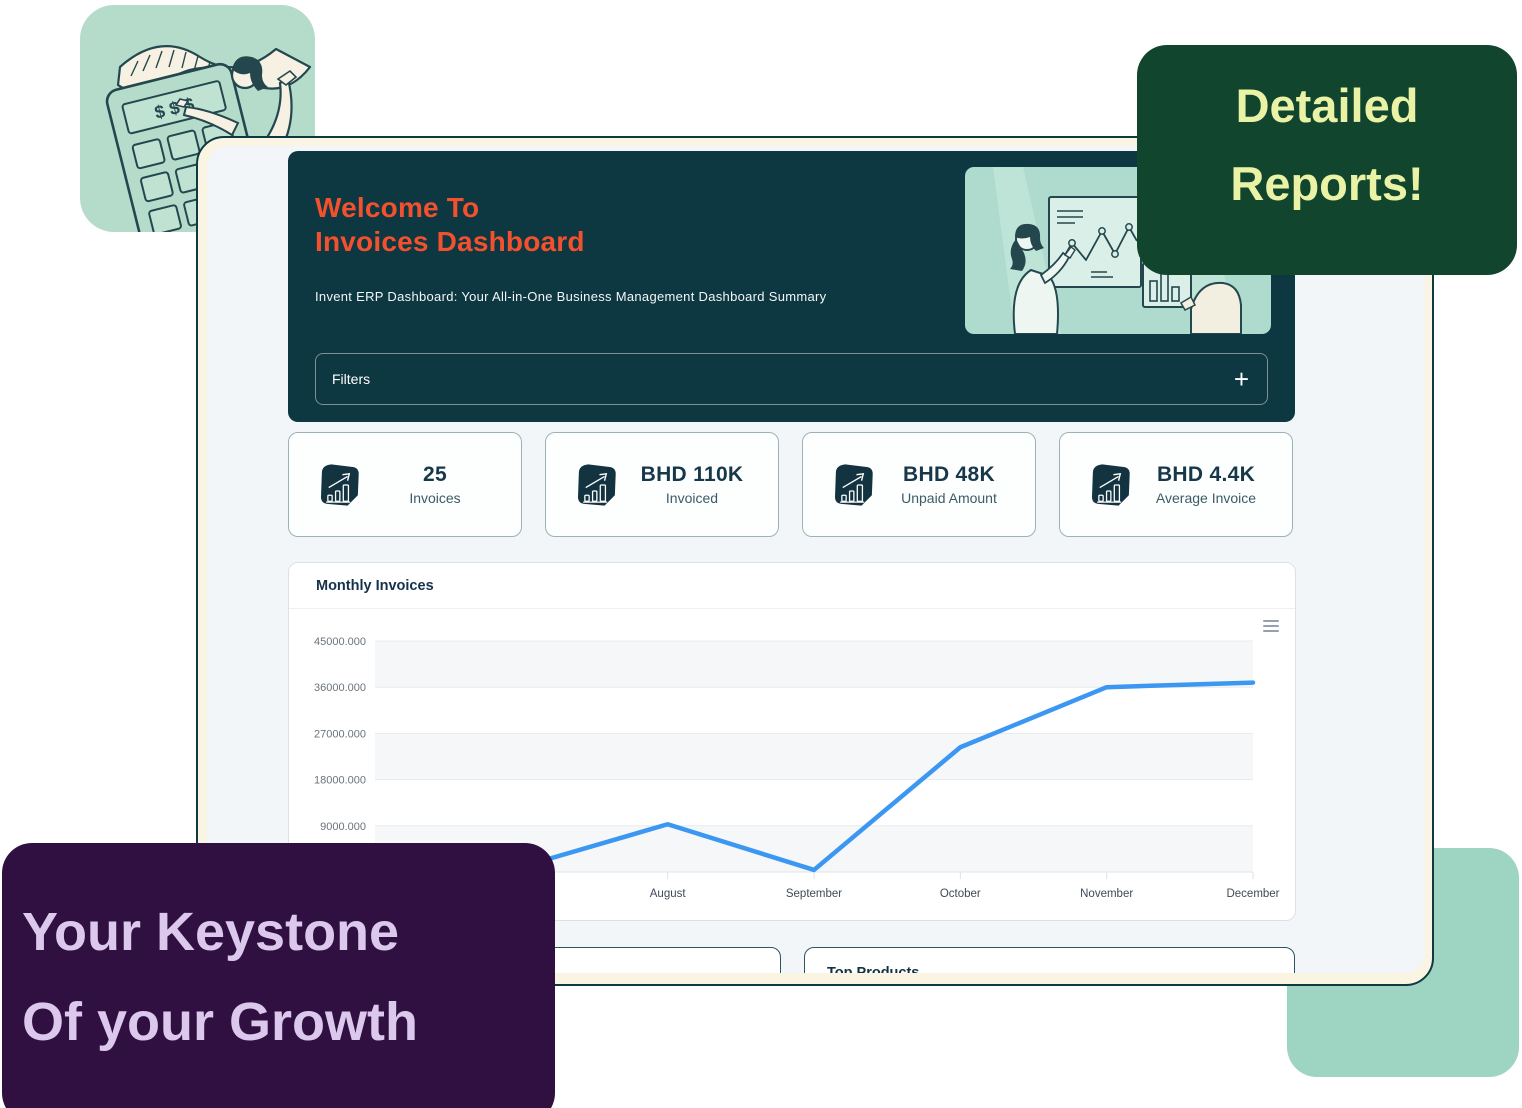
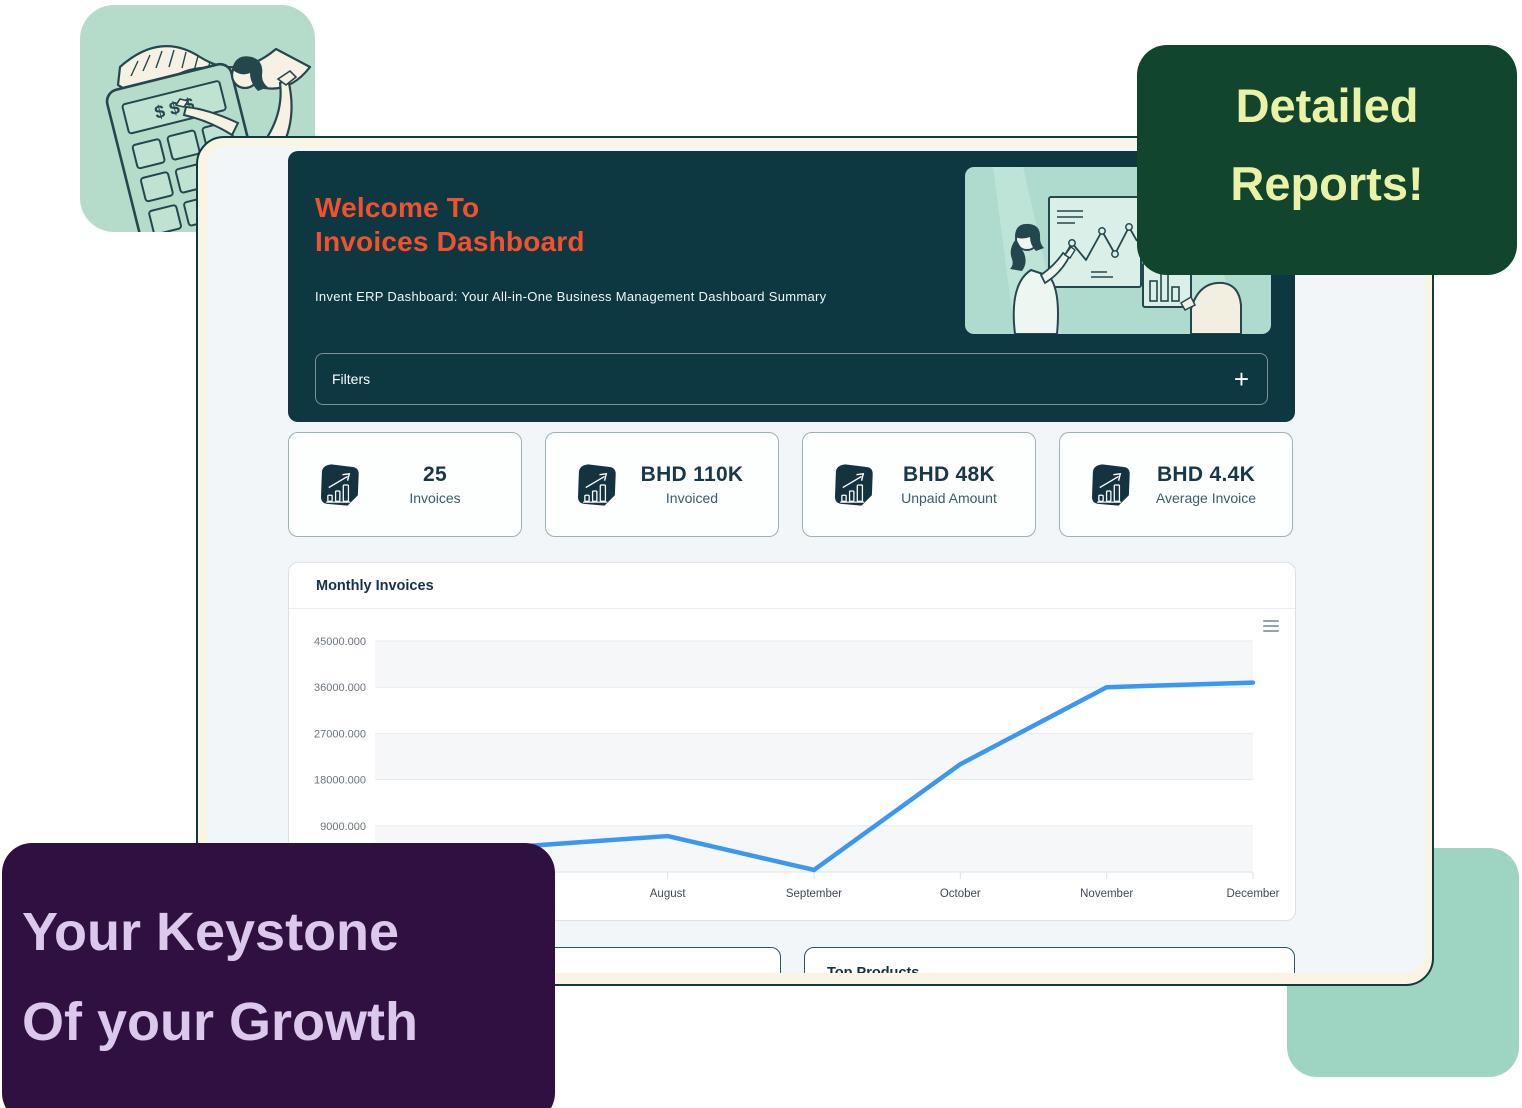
July: 1000 -> 5000
August: 9000 -> 7000
October: 24000 -> 21000
